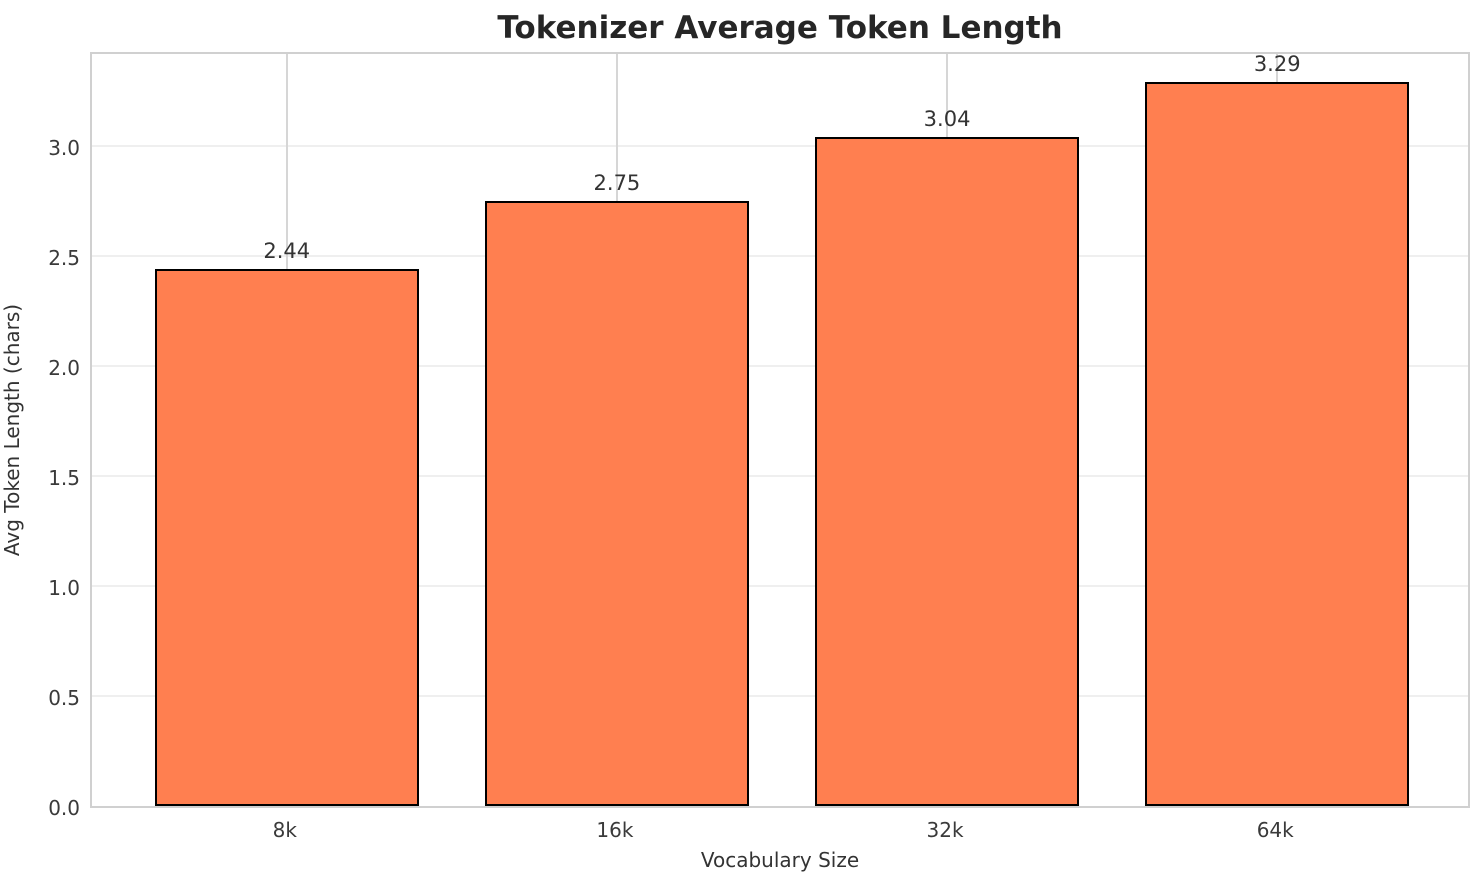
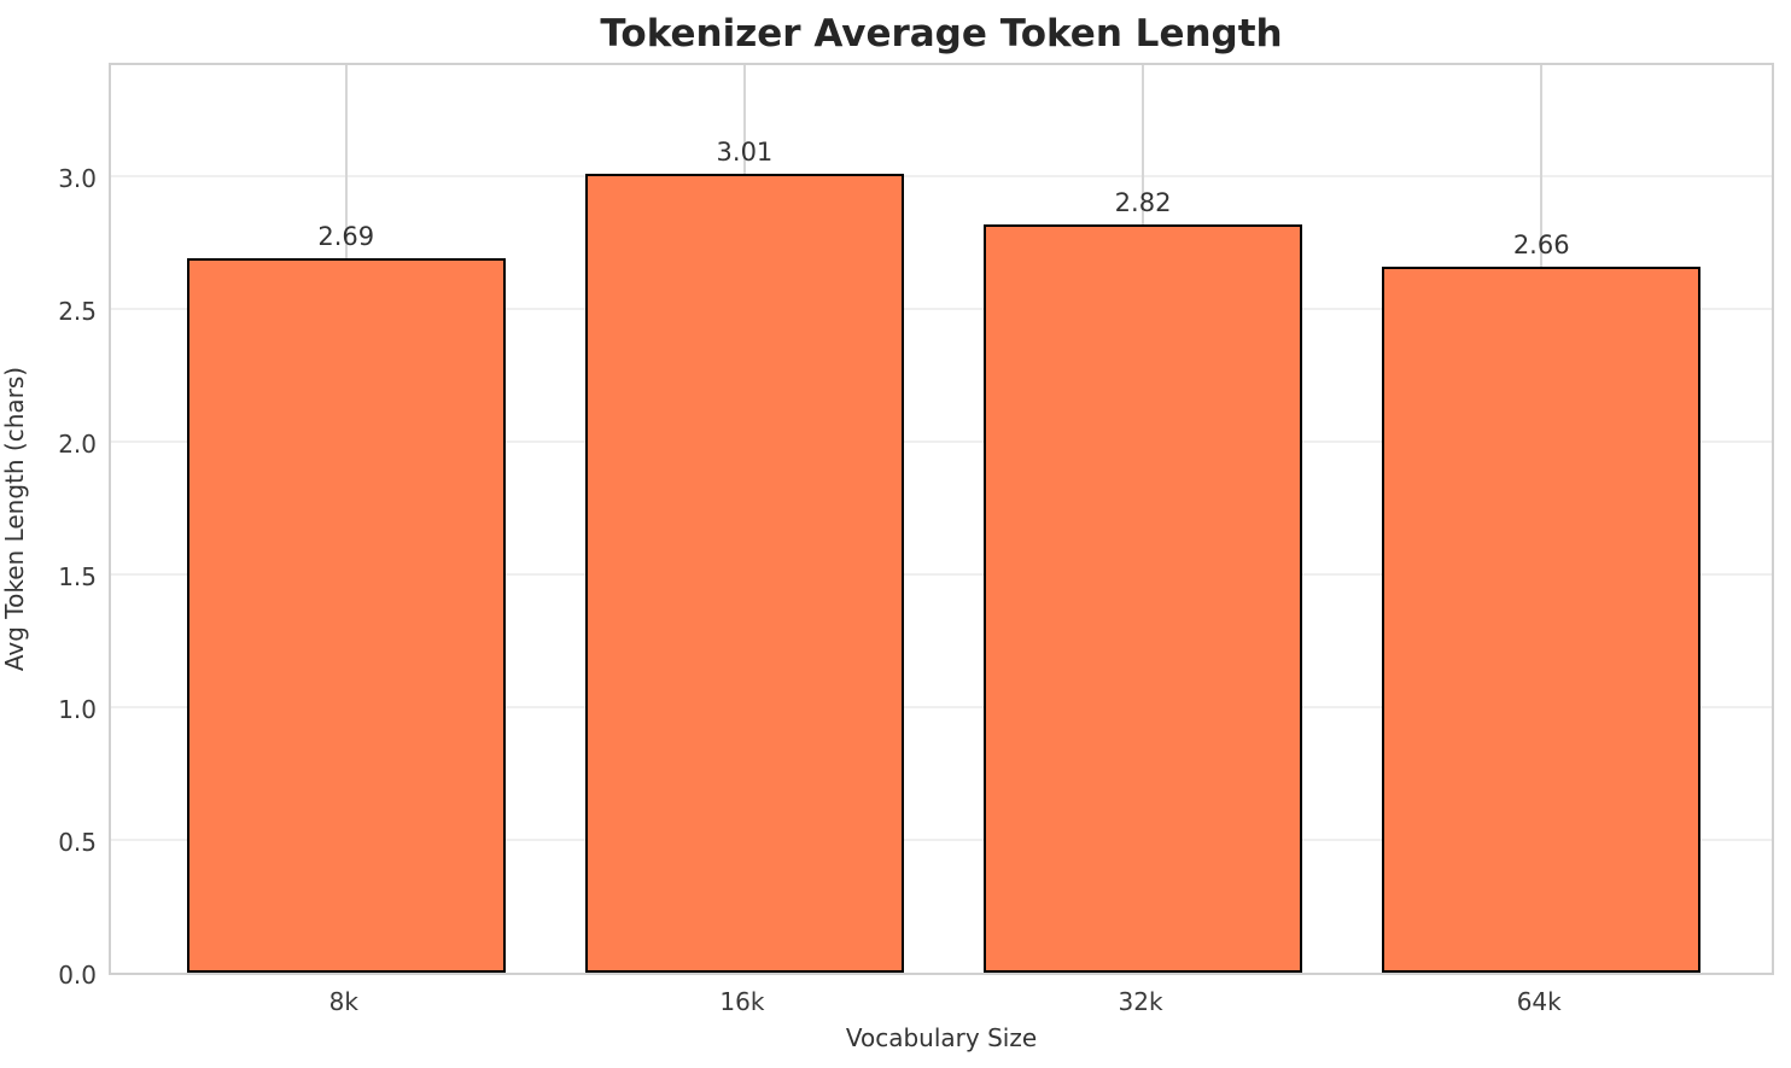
8k: 2.44 -> 2.69
16k: 2.75 -> 3.01
32k: 3.04 -> 2.82
64k: 3.29 -> 2.66
